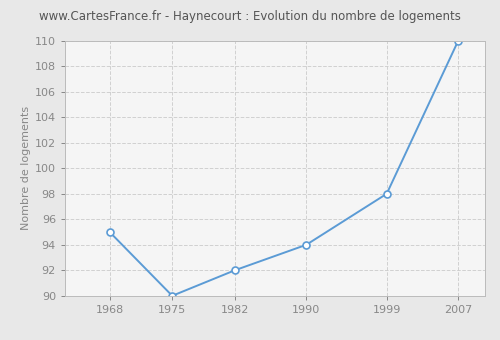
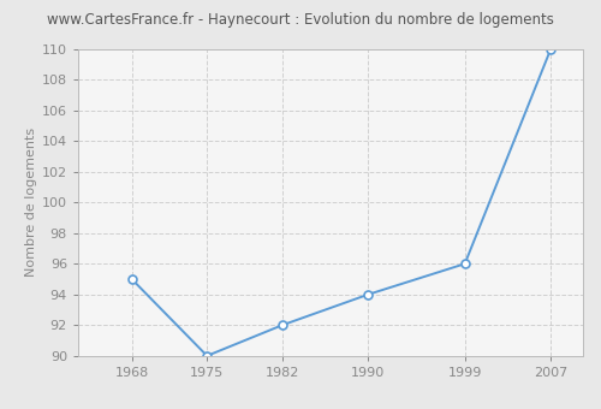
1999: 98 -> 96
